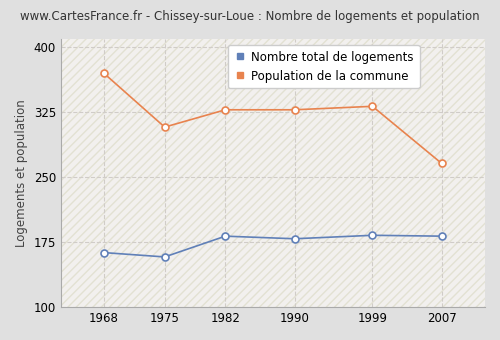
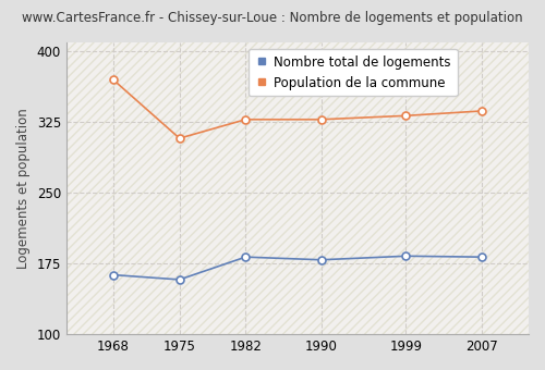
Population de la commune/2007: 266 -> 337
